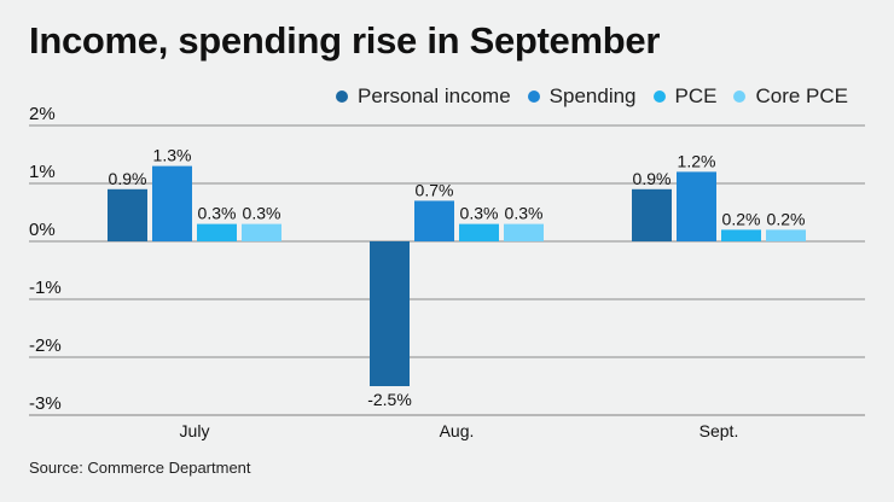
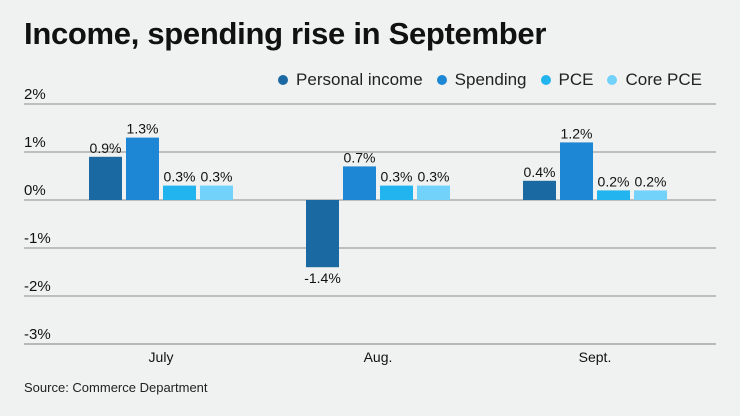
Personal income/Aug.: -2.5% -> -1.4%
Personal income/Sept.: 0.9% -> 0.4%
